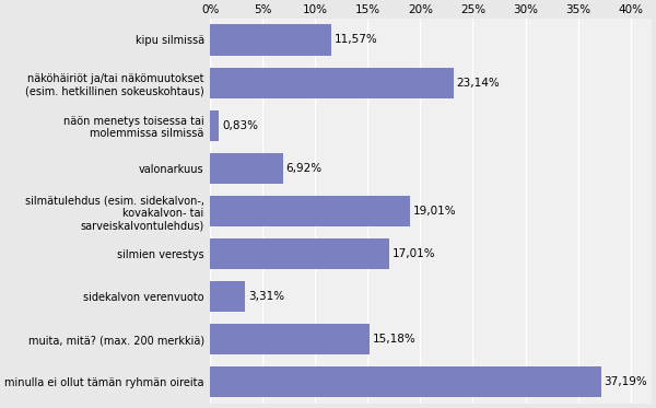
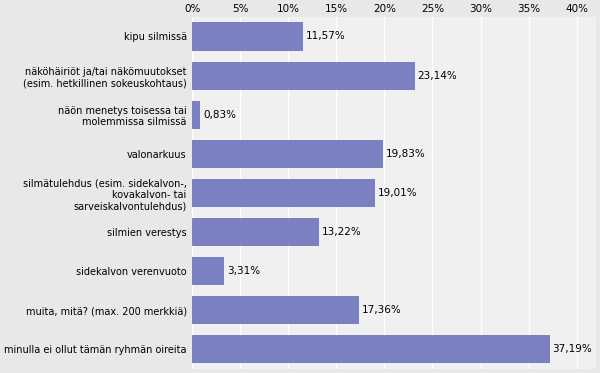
valonarkuus: 6,92% -> 19,83%
silmien verestys: 17,01% -> 13,22%
muita, mitä? (max. 200 merkkiä): 15,18% -> 17,36%
